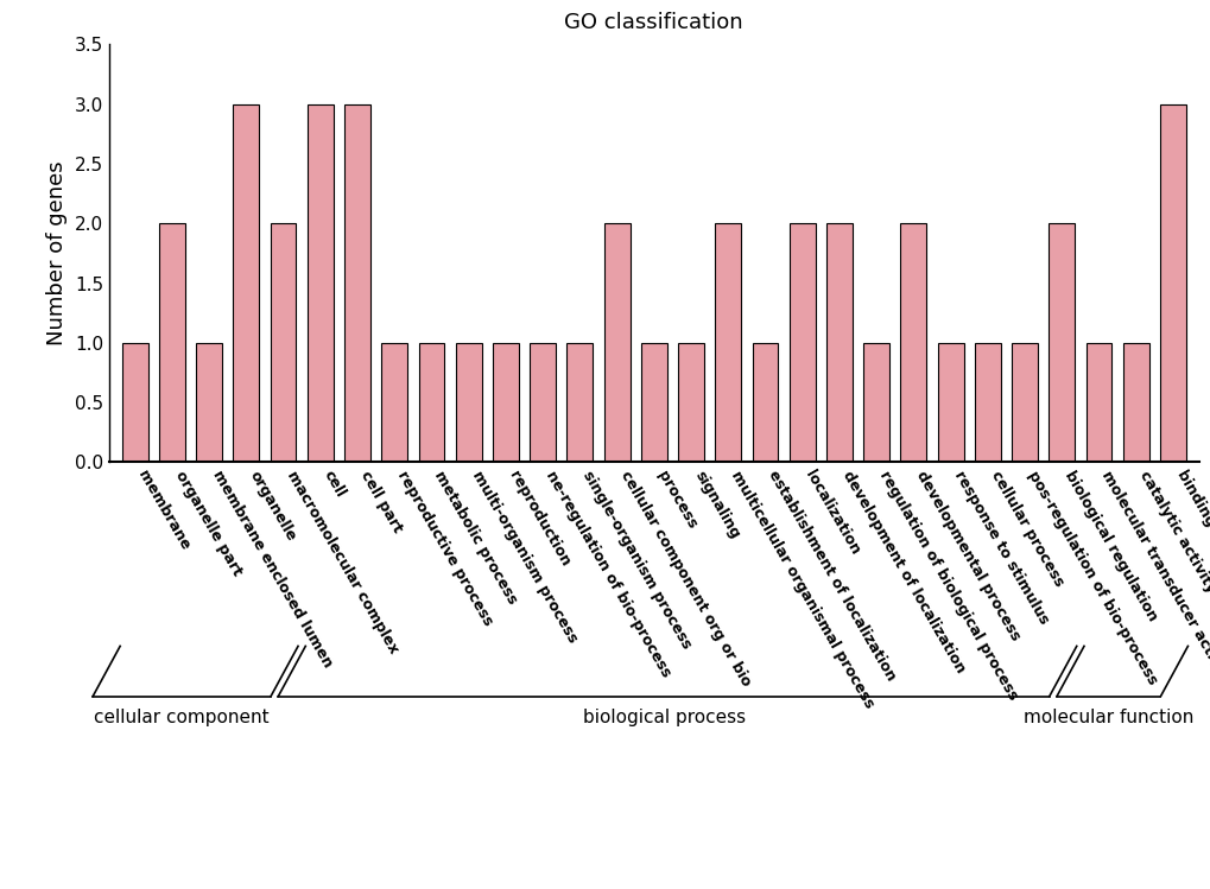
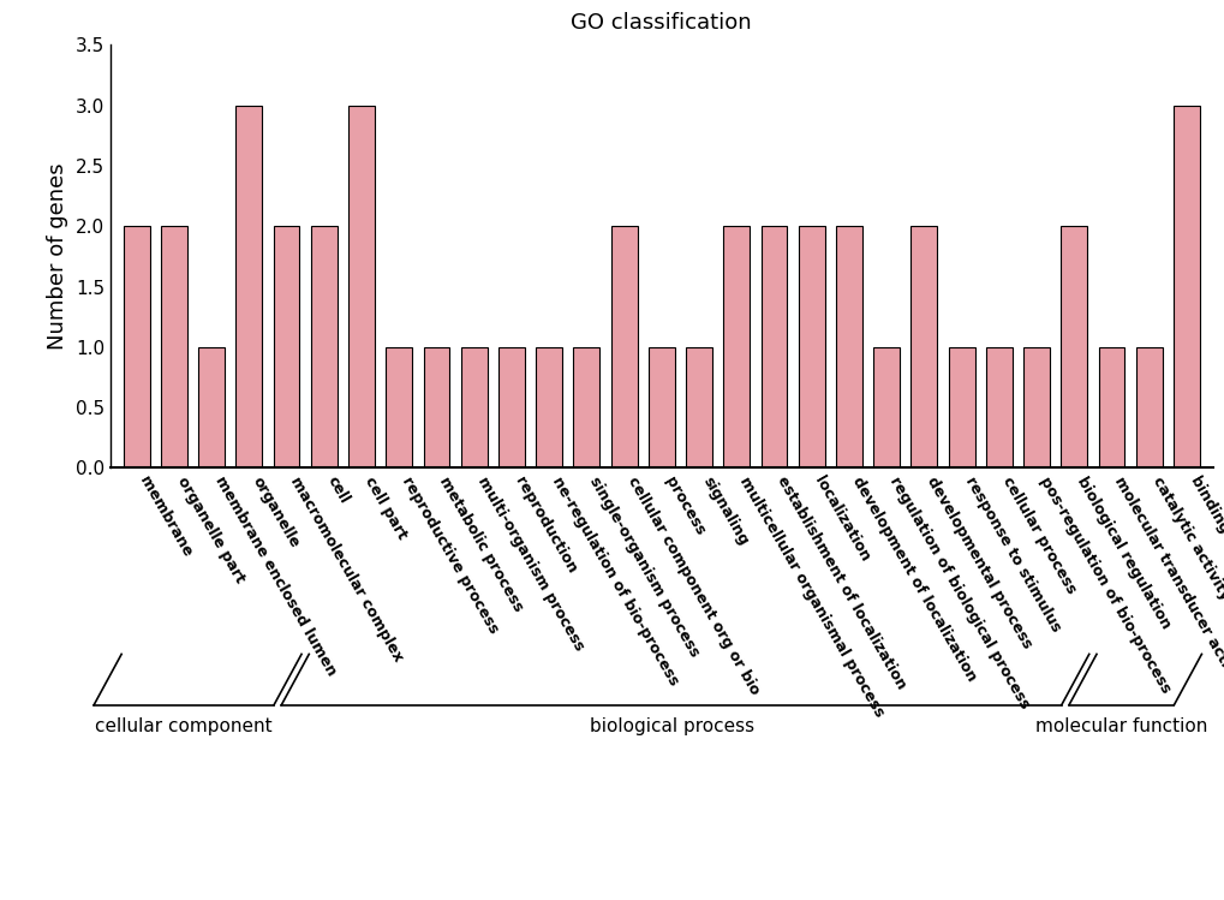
membrane: 1 -> 2
cell: 3 -> 2
establishment of localization: 1 -> 2
